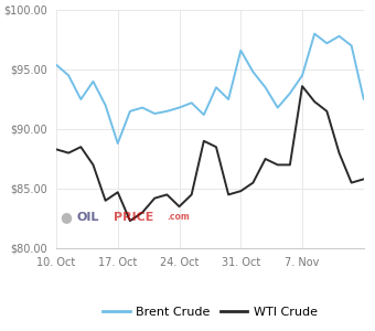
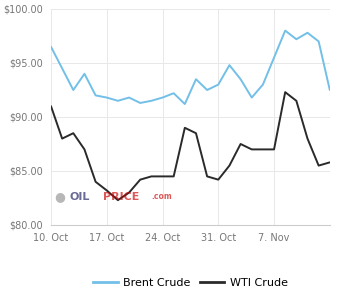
Brent Crude/10. Oct: $95.4 -> $96.5
WTI Crude/10. Oct: $88.3 -> $91.0
Brent Crude/17. Oct: $88.8 -> $91.8
WTI Crude/17. Oct: $84.7 -> $83.2
WTI Crude/24. Oct: $83.5 -> $84.5
Brent Crude/31. Oct: $96.6 -> $93.0
WTI Crude/31. Oct: $84.8 -> $84.2
Brent Crude/7. Nov: $94.5 -> $95.5
WTI Crude/7. Nov: $93.6 -> $87.0
